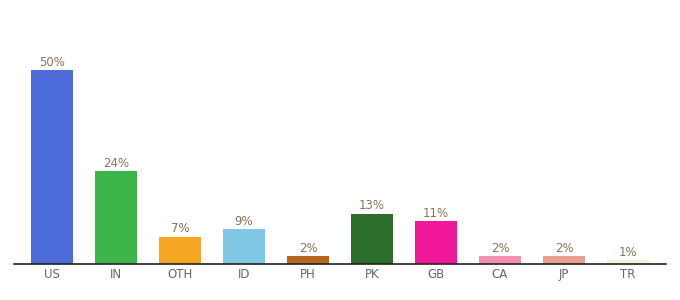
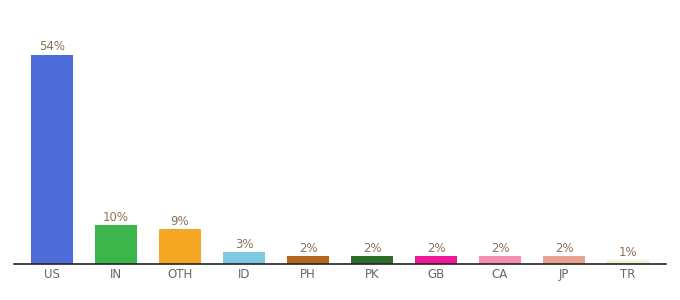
US: 50% -> 54%
IN: 24% -> 10%
OTH: 7% -> 9%
ID: 9% -> 3%
PK: 13% -> 2%
GB: 11% -> 2%
